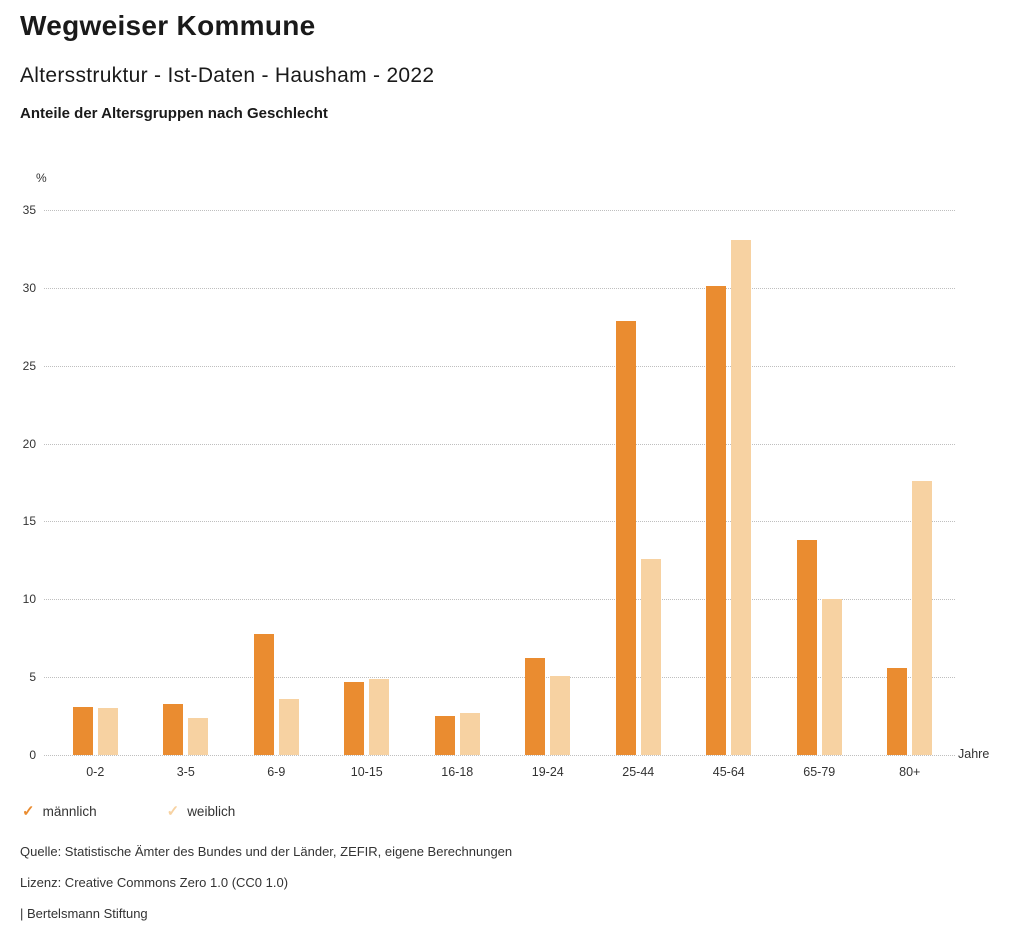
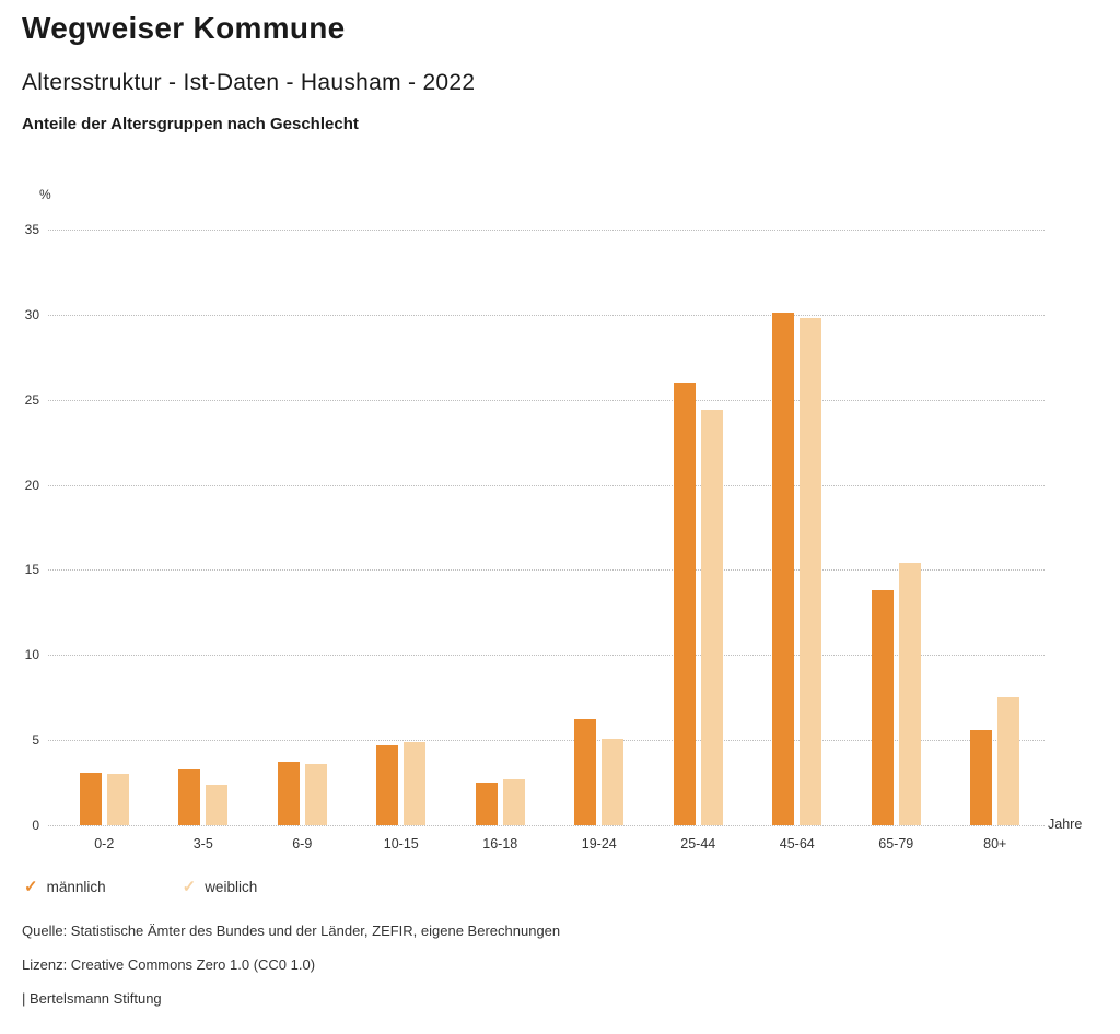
männlich/6-9: 7.8 -> 3.7
männlich/25-44: 27.9 -> 26.0
weiblich/25-44: 12.6 -> 24.4
weiblich/45-64: 33.1 -> 29.8
weiblich/65-79: 10.0 -> 15.4
weiblich/80+: 17.6 -> 7.5
